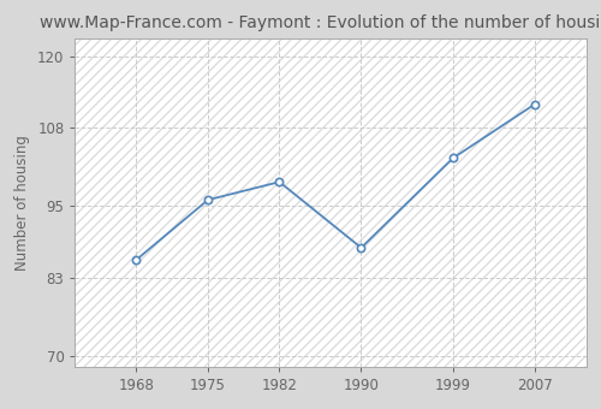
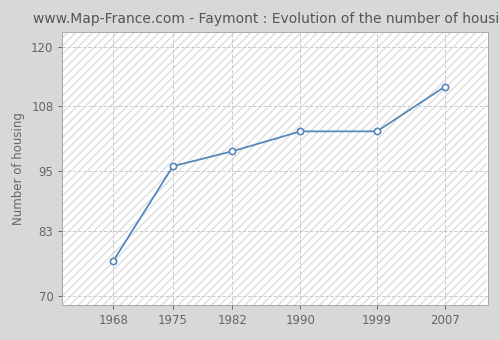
1968: 86 -> 77
1990: 88 -> 103
